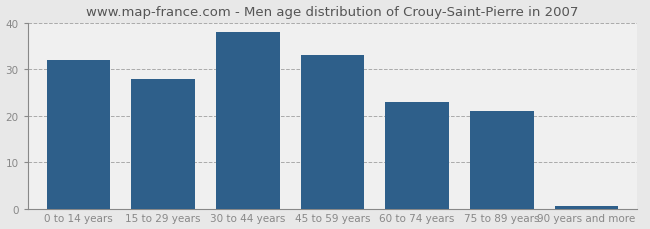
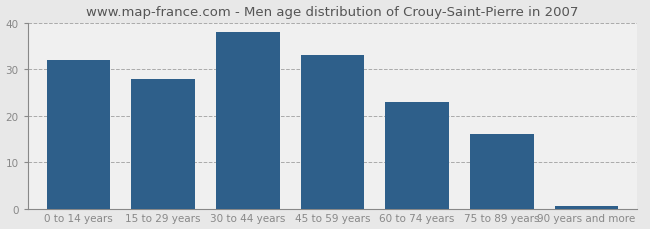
75 to 89 years: 21.0 -> 16.0
